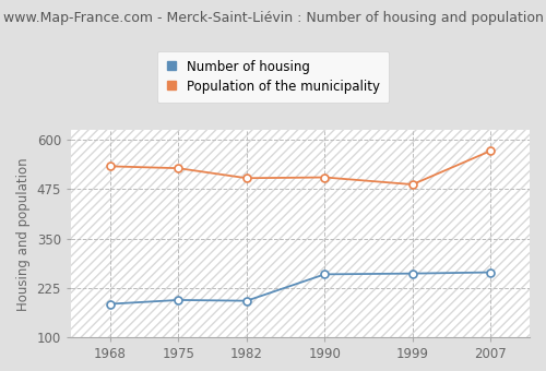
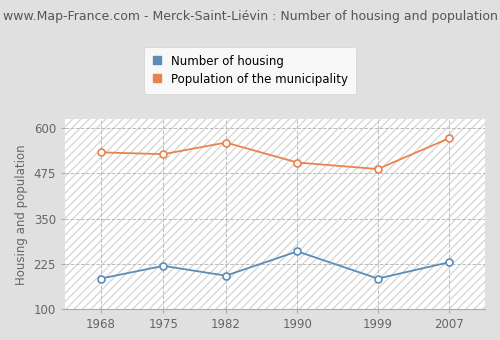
Number of housing/1975: 195 -> 220
Population of the municipality/1982: 503 -> 560
Number of housing/1999: 262 -> 185
Number of housing/2007: 265 -> 230
